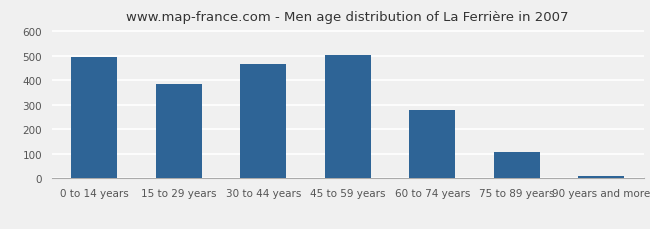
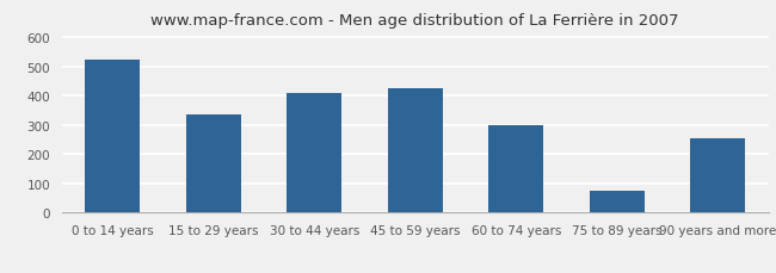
0 to 14 years: 497 -> 525
15 to 29 years: 385 -> 335
30 to 44 years: 467 -> 410
45 to 59 years: 502 -> 425
60 to 74 years: 278 -> 300
75 to 89 years: 108 -> 75
90 years and more: 10 -> 255
